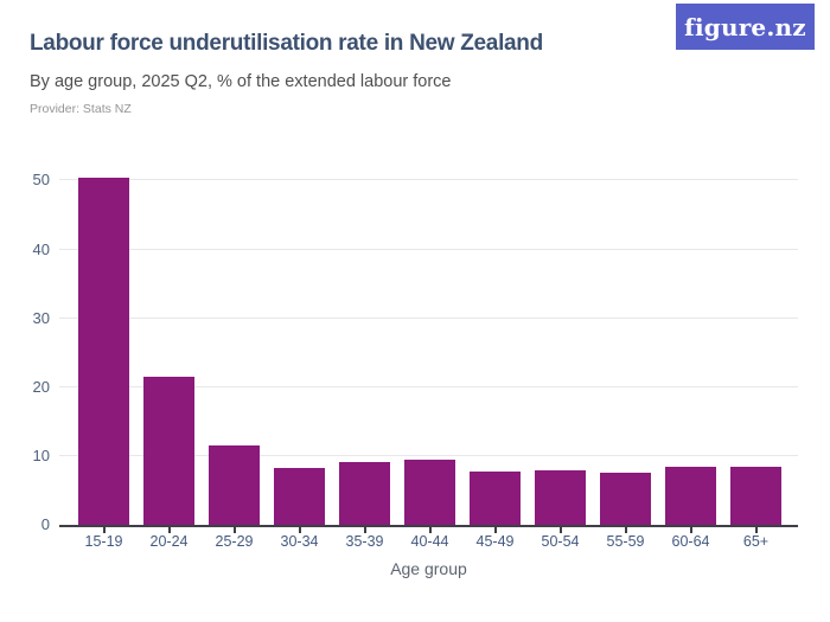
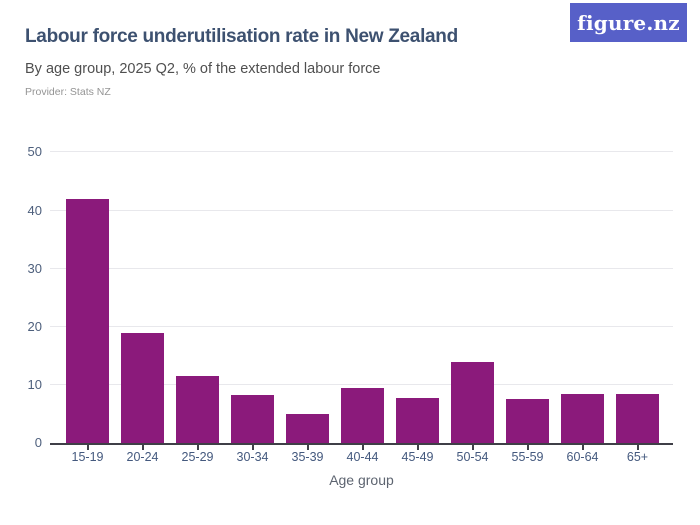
15-19: 50 -> 42
20-24: 22 -> 19
35-39: 9 -> 5
50-54: 8 -> 14
